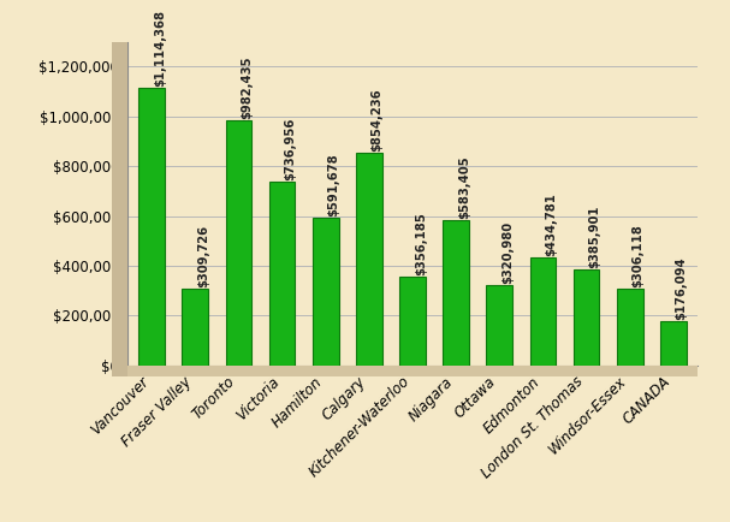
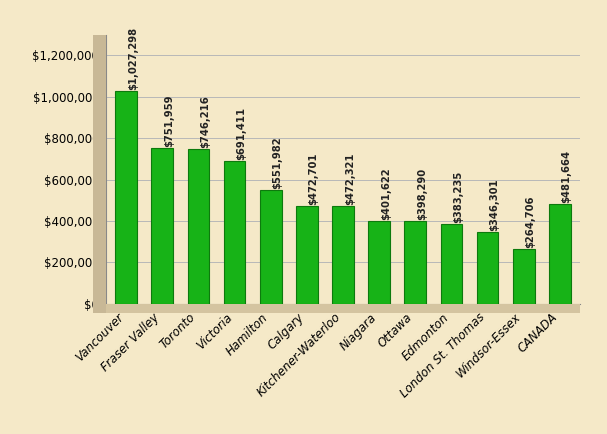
Vancouver: $1,114,368 -> $1,027,298
Fraser Valley: $309,726 -> $751,959
Toronto: $982,435 -> $746,216
Victoria: $736,956 -> $691,411
Hamilton: $591,678 -> $551,982
Calgary: $854,236 -> $472,701
Kitchener-Waterloo: $356,185 -> $472,321
Niagara: $583,405 -> $401,622
Ottawa: $320,980 -> $398,290
Edmonton: $434,781 -> $383,235
London St. Thomas: $385,901 -> $346,301
Windsor-Essex: $306,118 -> $264,706
CANADA: $176,094 -> $481,664
